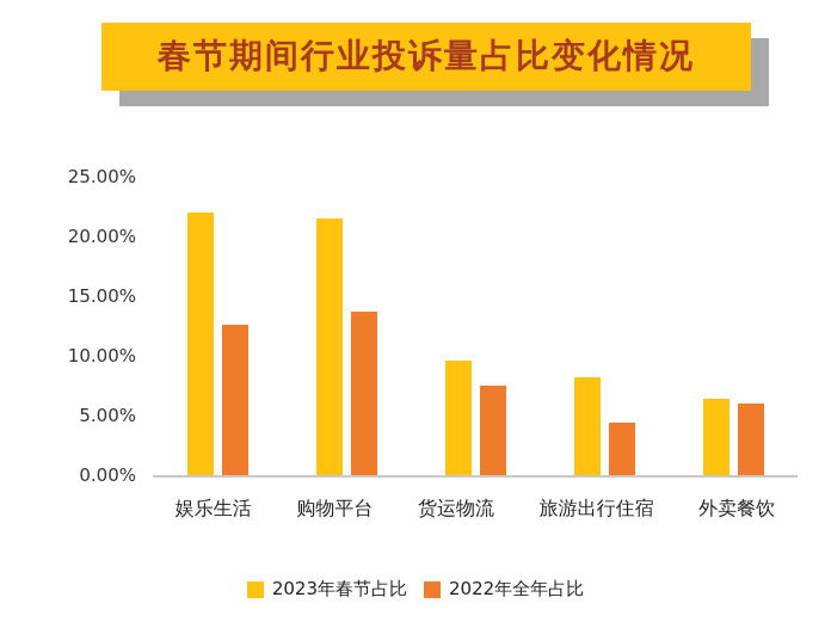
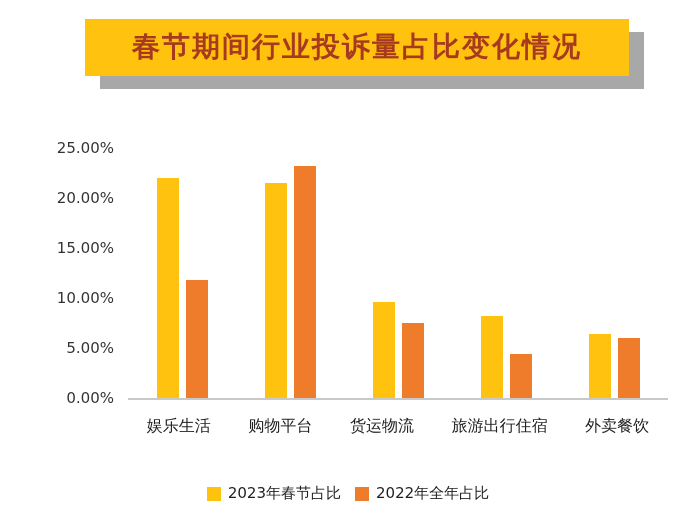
2022年全年占比/娱乐生活: 12.6% -> 11.8%
2022年全年占比/购物平台: 13.7% -> 23.2%
